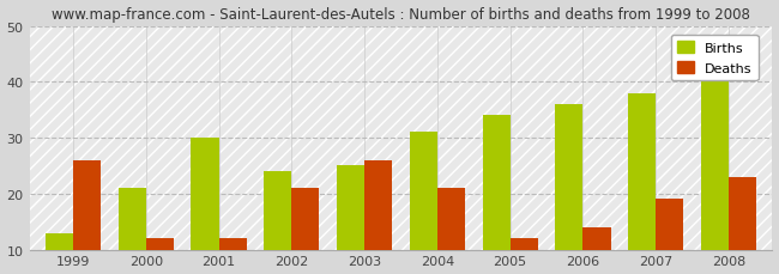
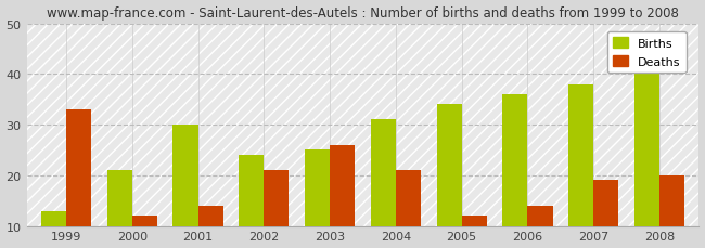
Deaths/1999: 26 -> 33
Deaths/2001: 12 -> 14
Deaths/2008: 23 -> 20
